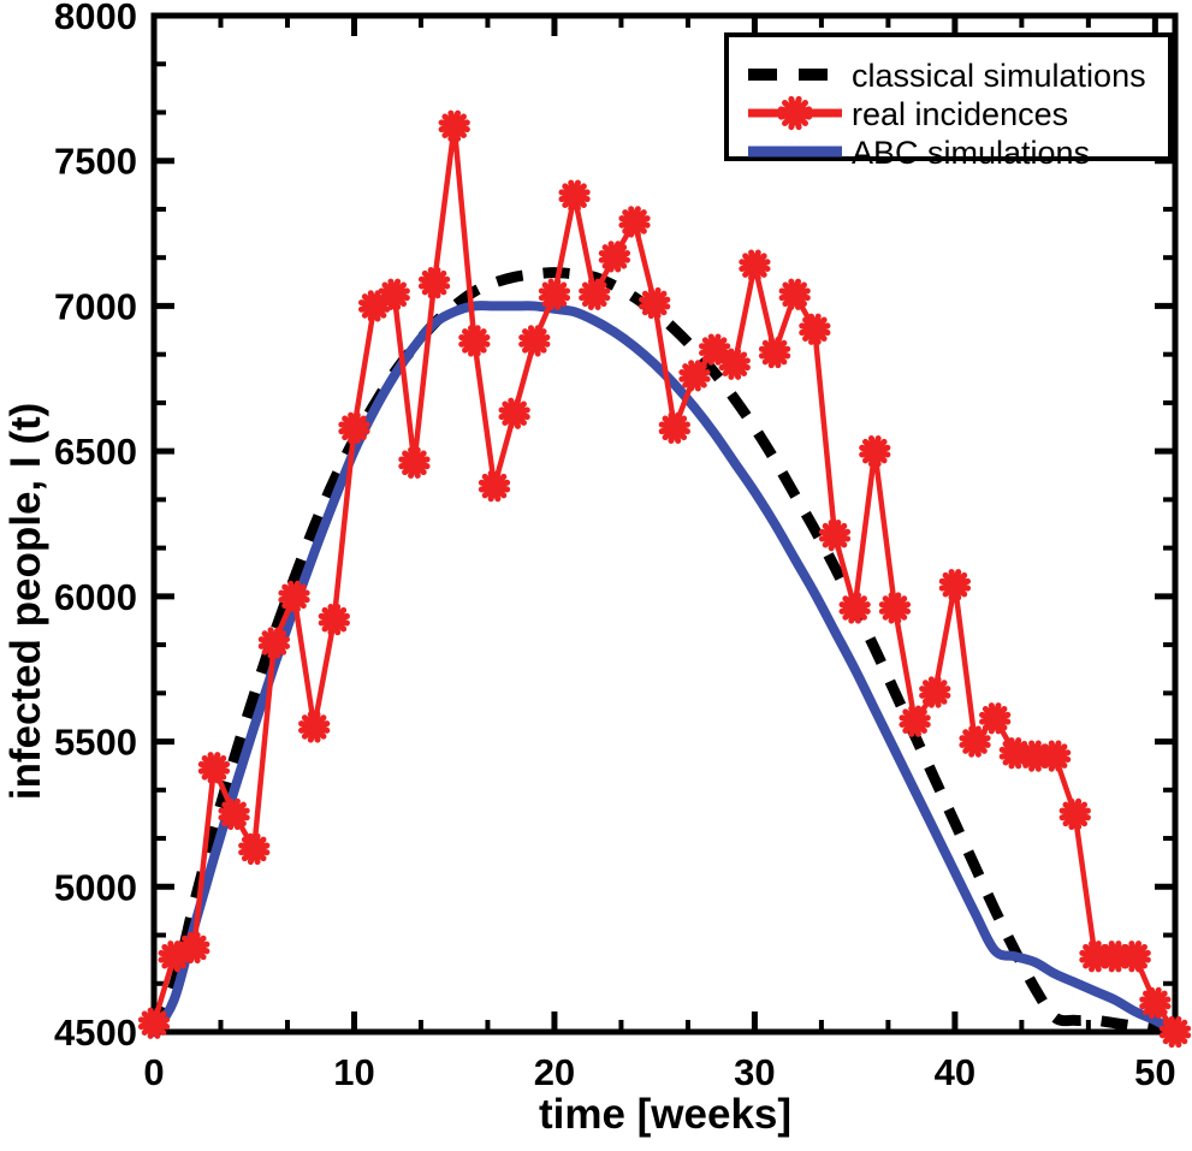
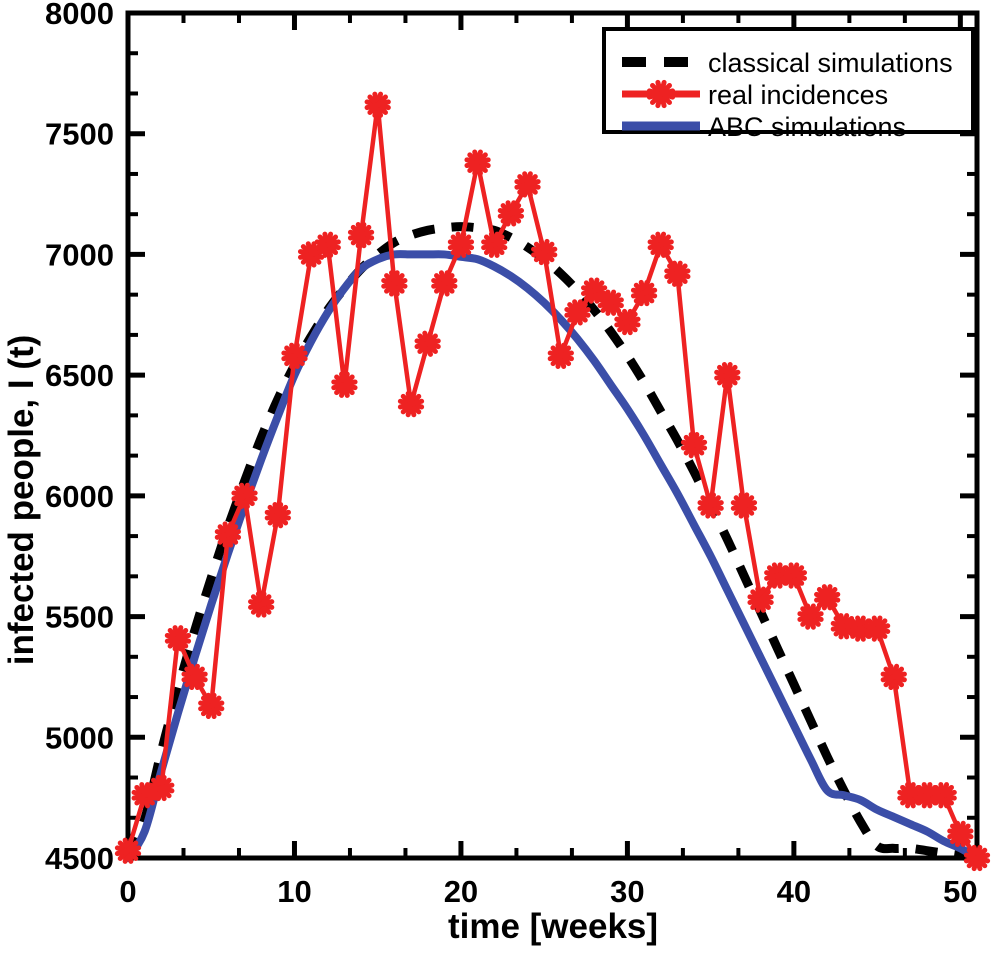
real incidences/30: 7140 -> 6720
real incidences/40: 6040 -> 5670
